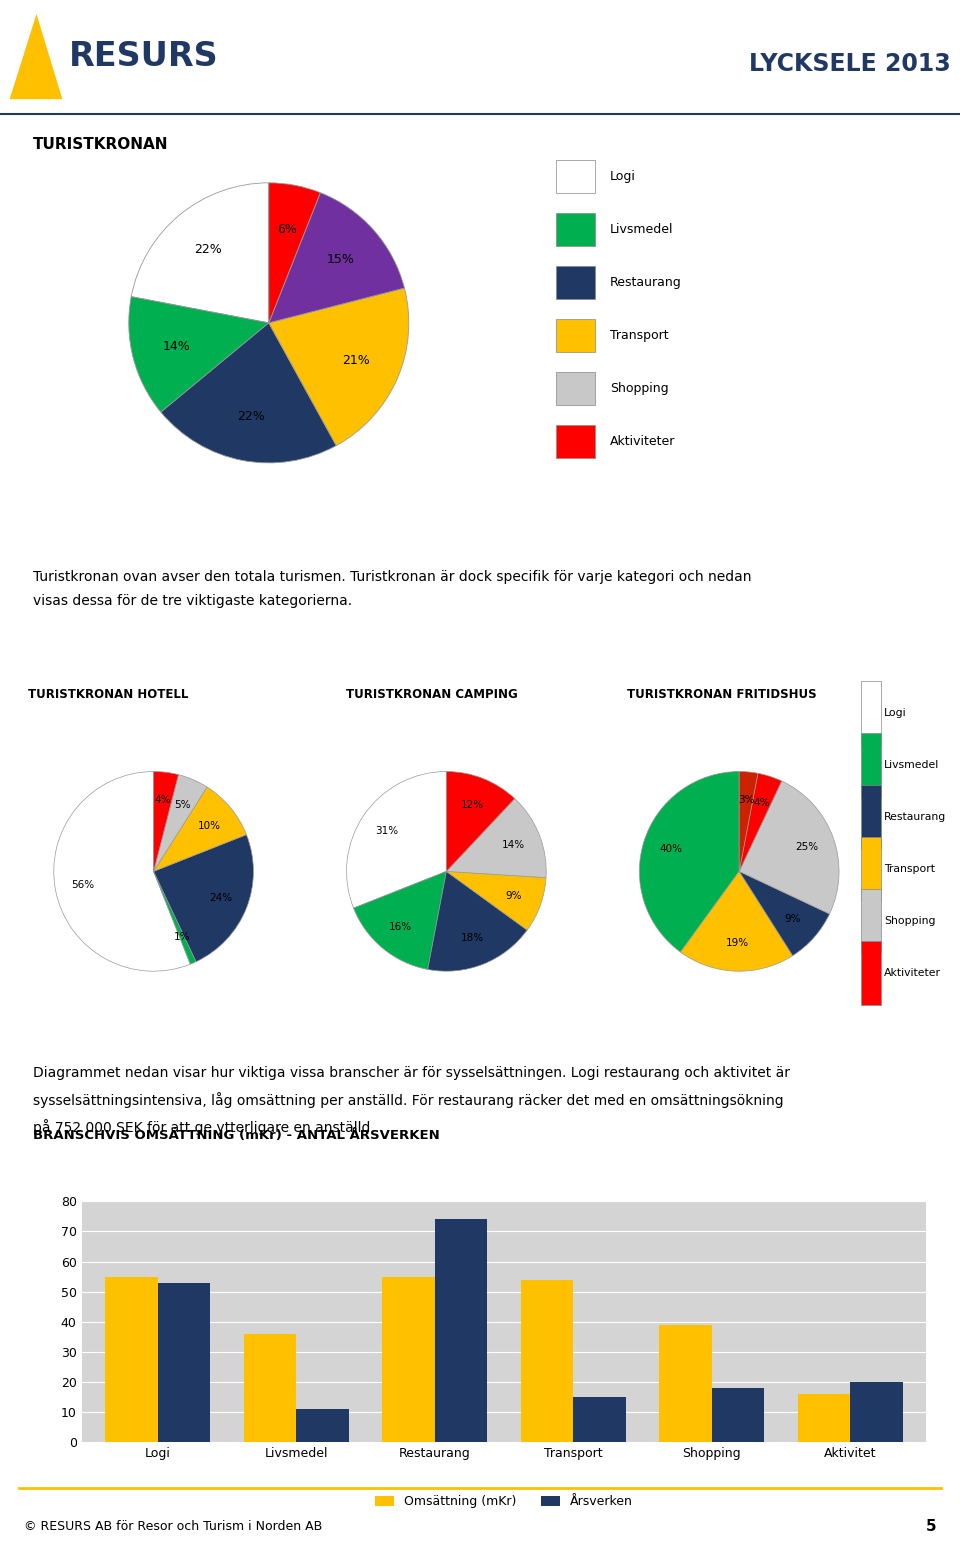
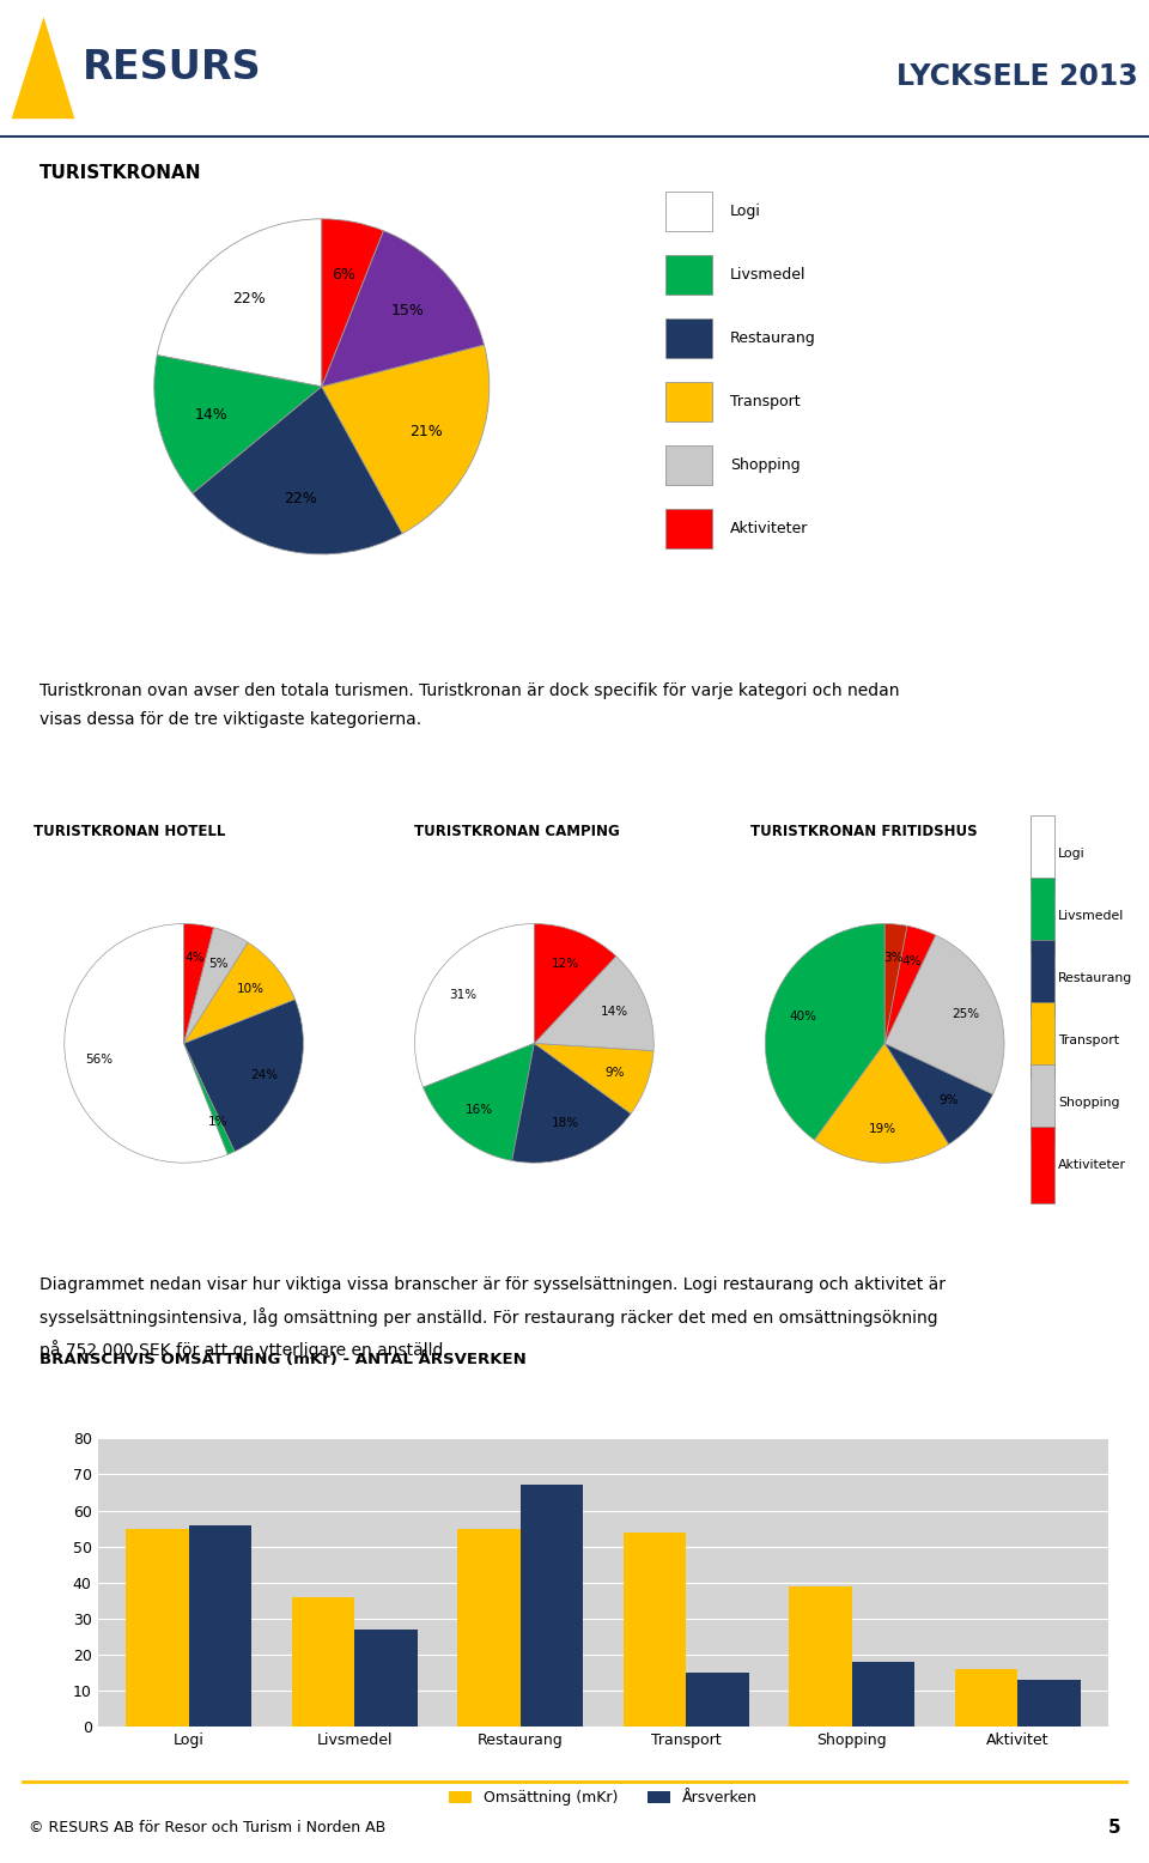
Årsverken/Logi: 53 -> 56
Årsverken/Livsmedel: 11 -> 27
Årsverken/Restaurang: 74 -> 67
Årsverken/Aktivitet: 20 -> 13
